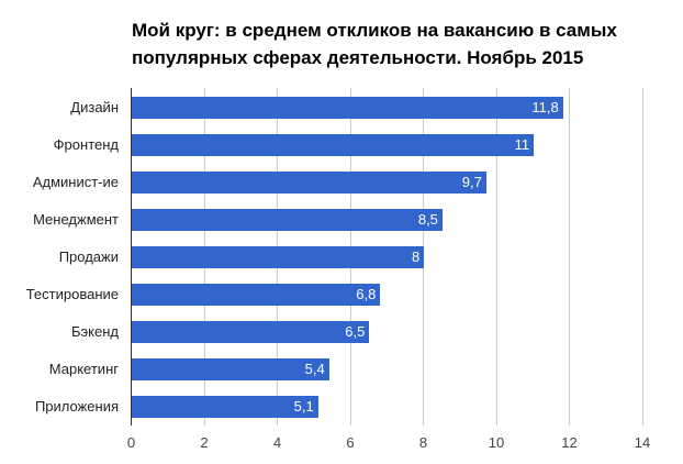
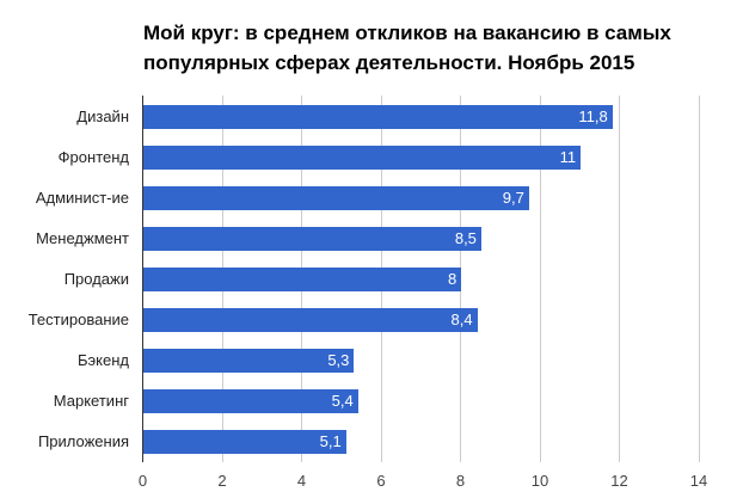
Тестирование: 6,8 -> 8,4
Бэкенд: 6,5 -> 5,3
